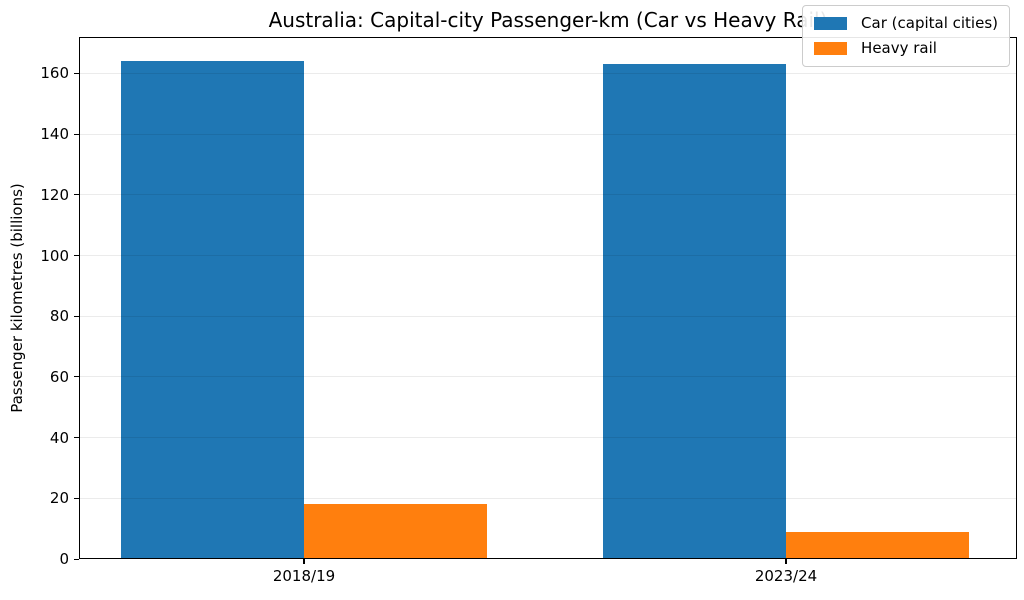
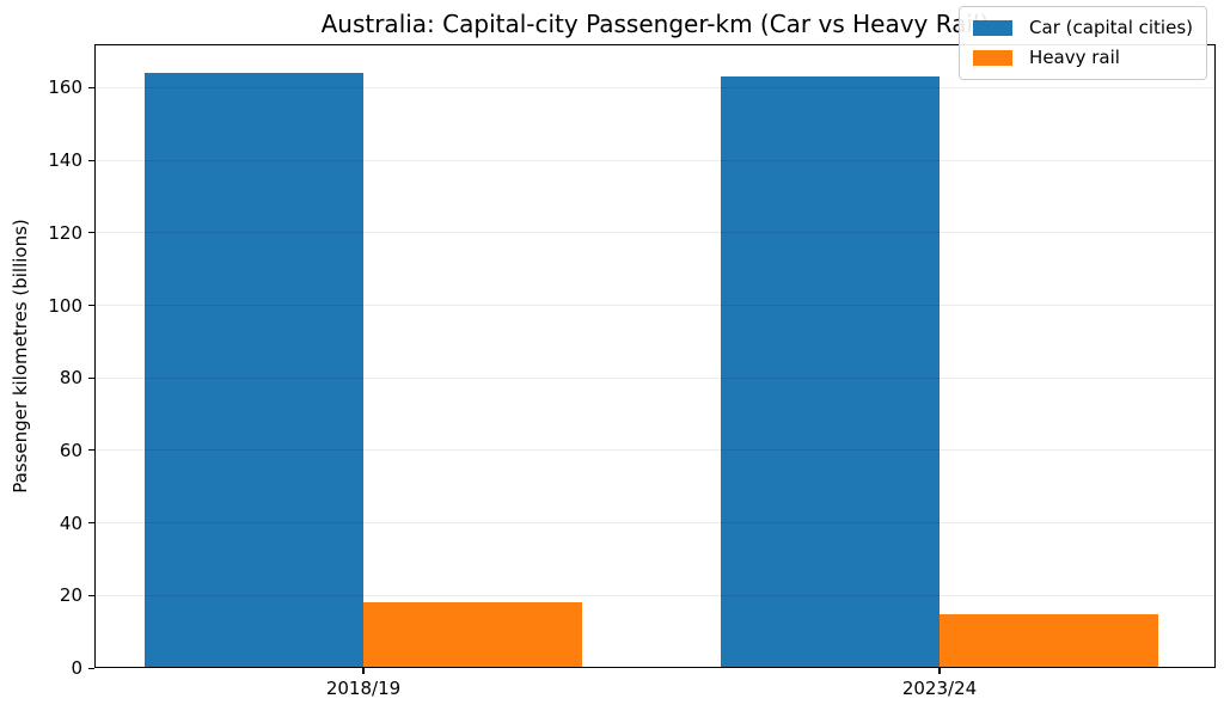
Heavy rail/2023/24: 9 -> 15
